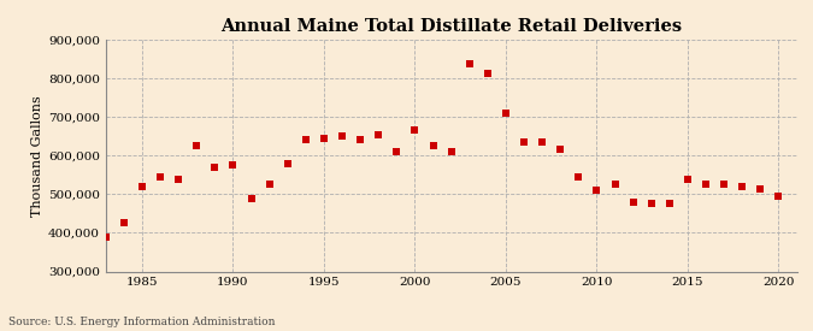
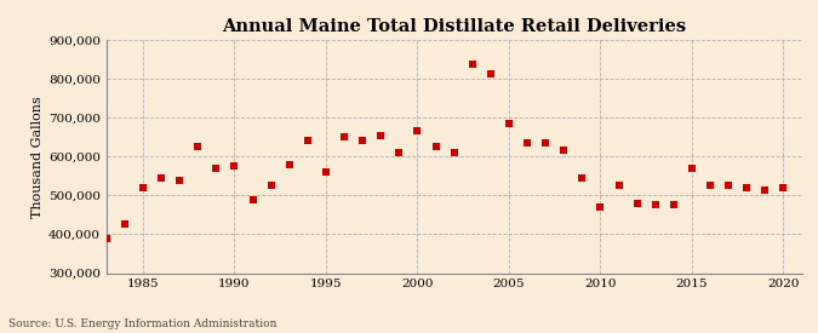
1995: 645,000 -> 560,000
2005: 710,000 -> 685,000
2010: 510,000 -> 470,000
2015: 540,000 -> 570,000
2020: 495,000 -> 520,000
